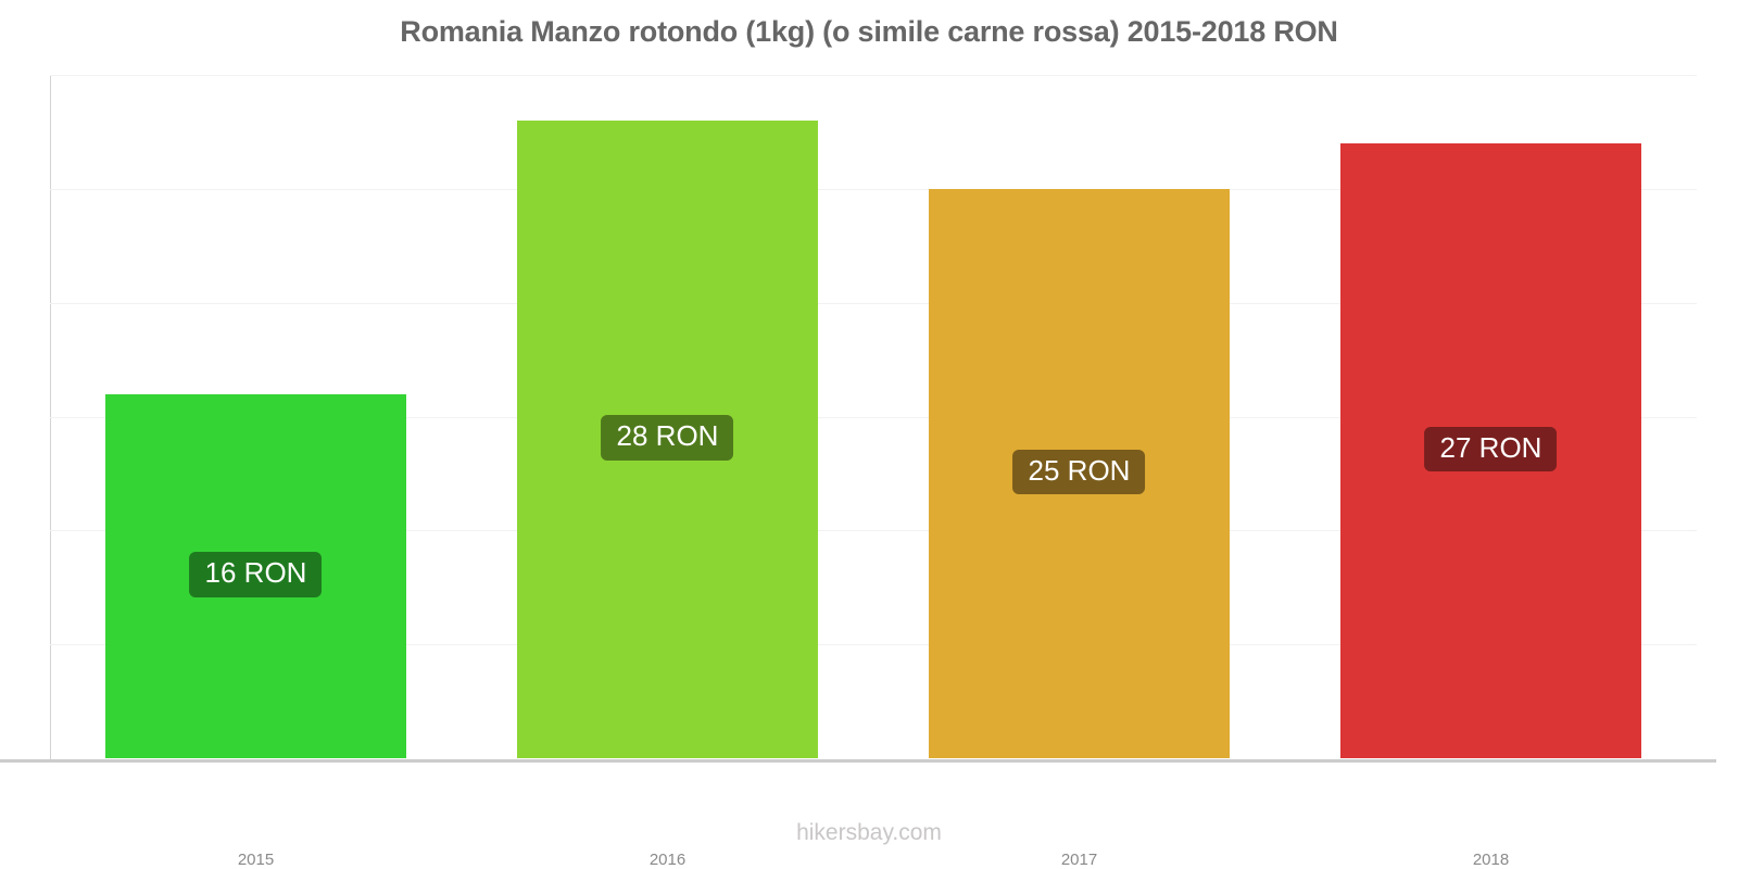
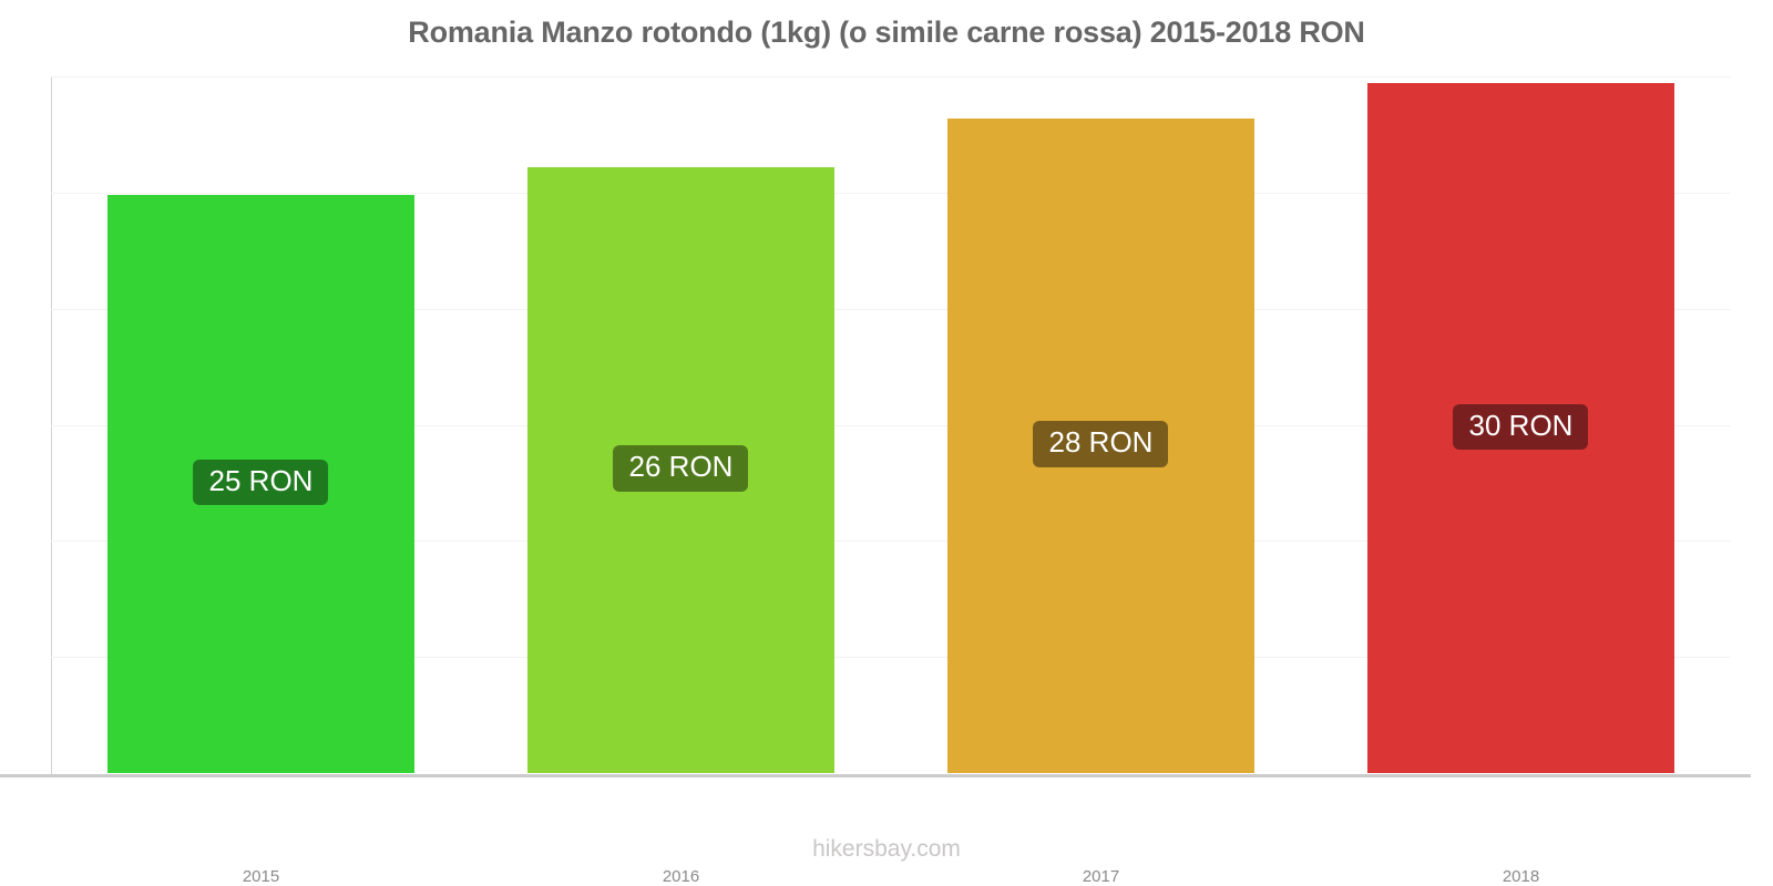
2015: 16 -> 25
2016: 28 -> 26
2017: 25 -> 28
2018: 27 -> 30
